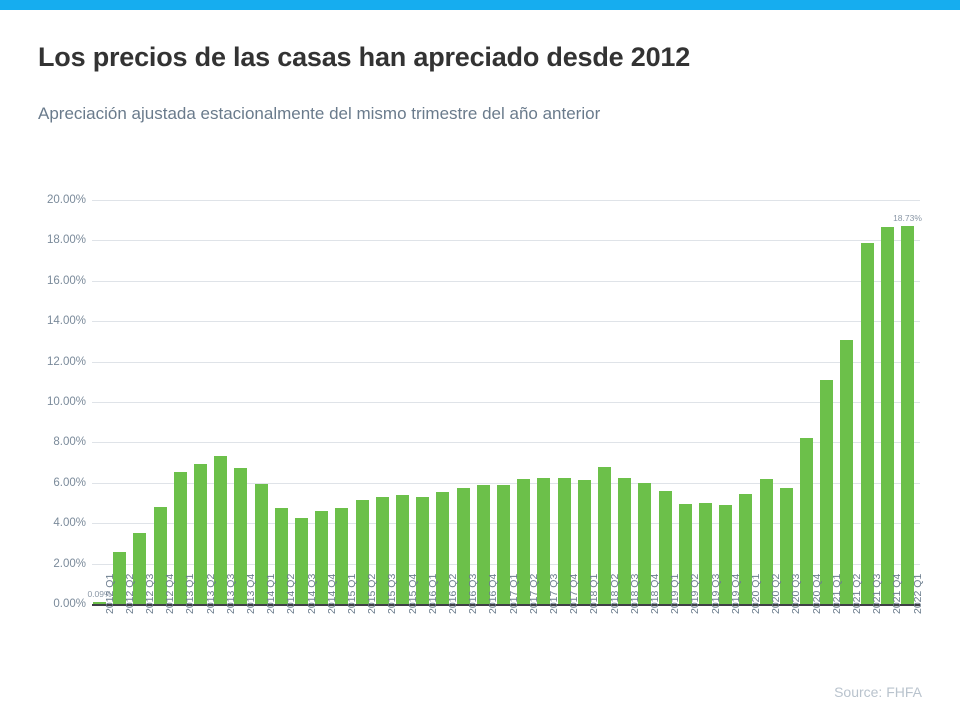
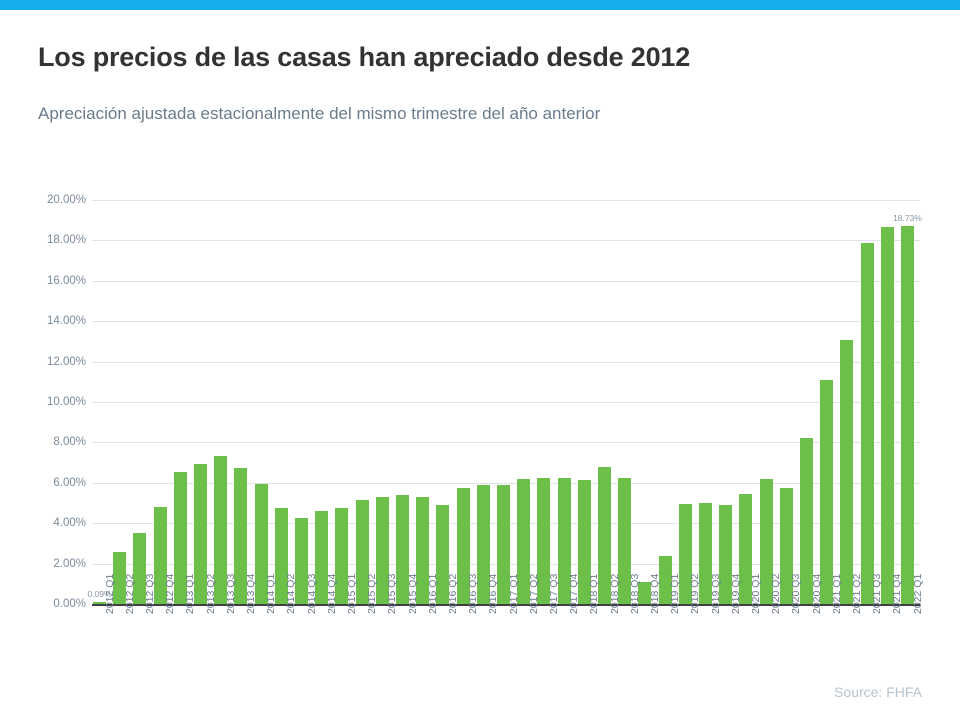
2016 Q2: 5.5% -> 4.9%
2018 Q4: 6.0% -> 1.1%
2019 Q1: 5.6% -> 2.4%
